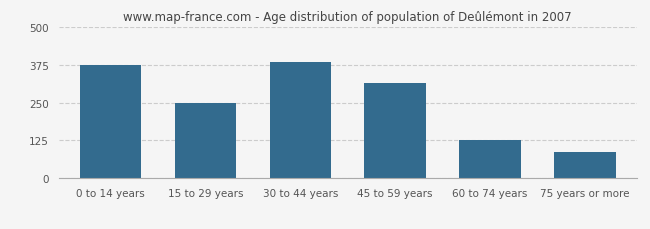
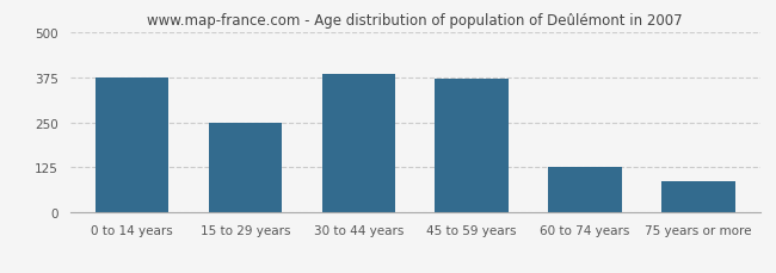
45 to 59 years: 315 -> 370
